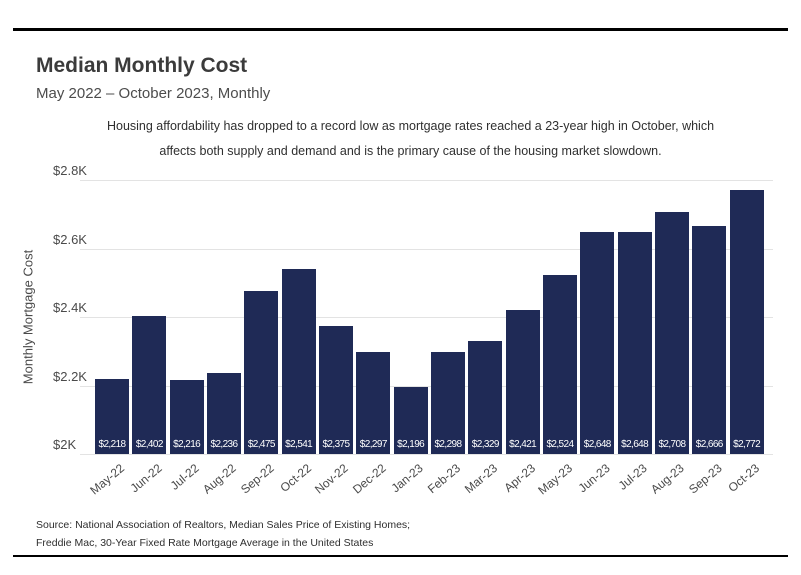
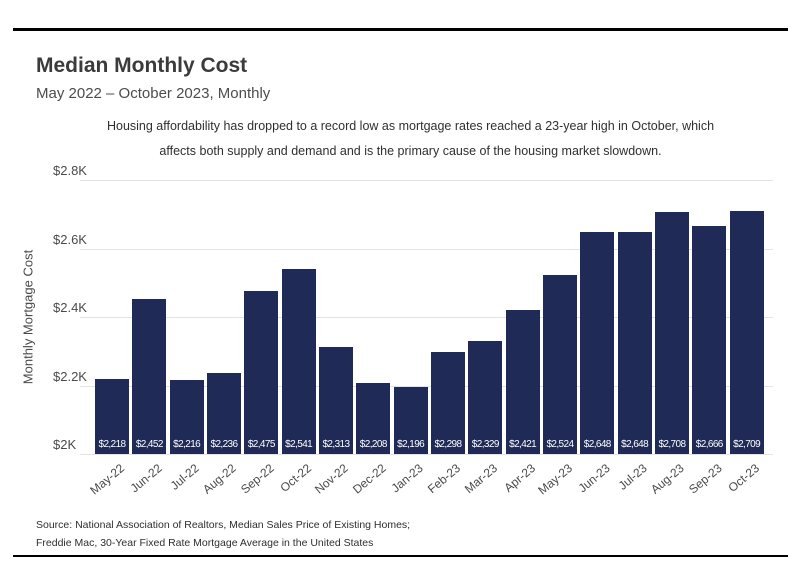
Jun-22: $2,402 -> $2,452
Nov-22: $2,375 -> $2,313
Dec-22: $2,297 -> $2,208
Oct-23: $2,772 -> $2,709
